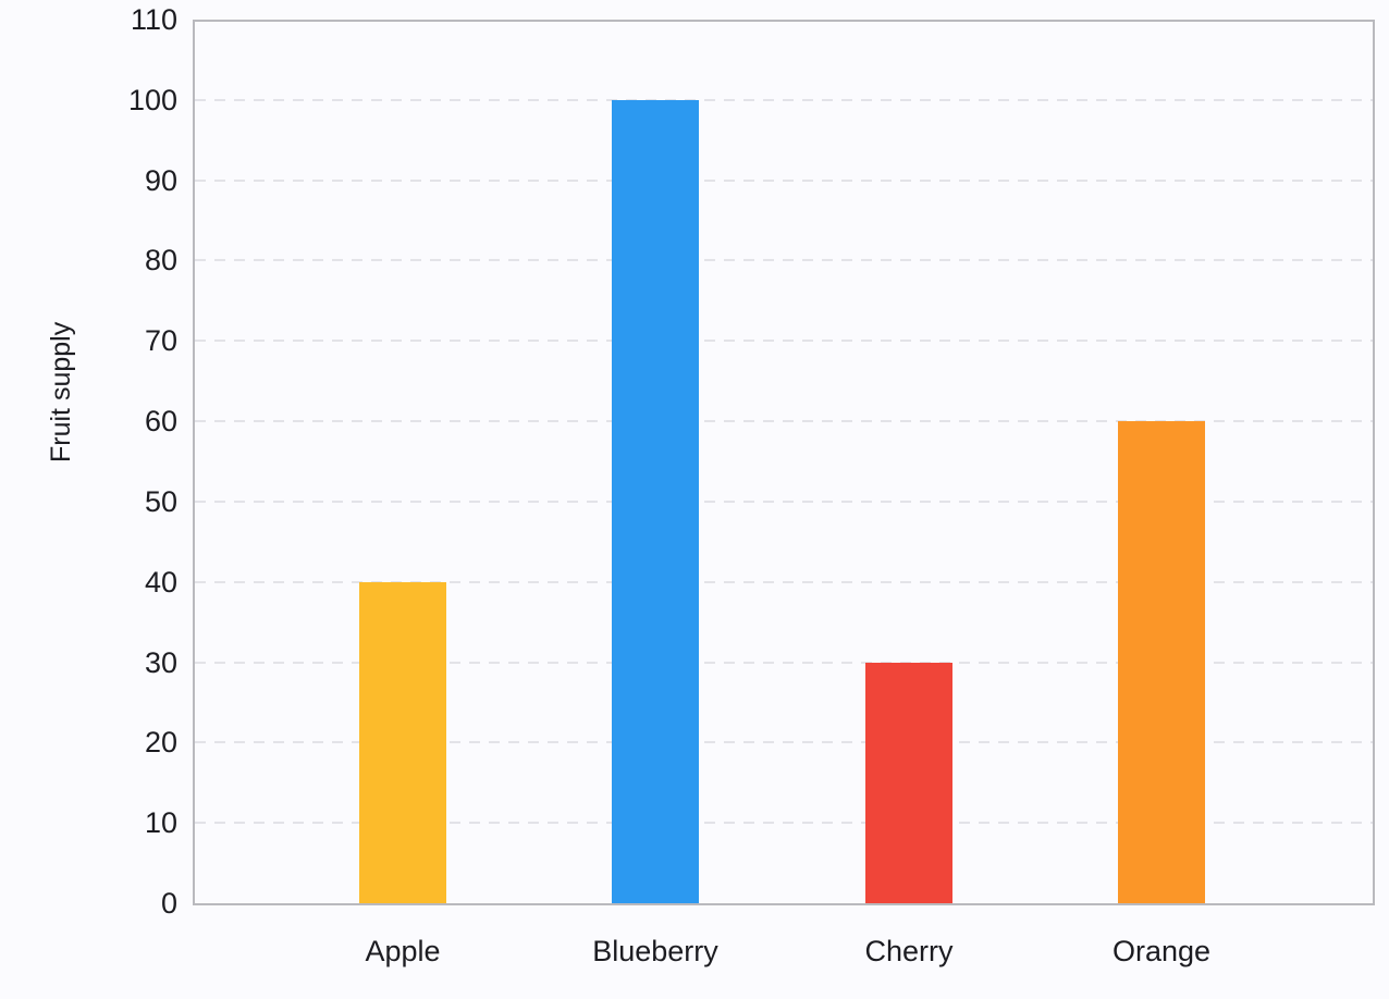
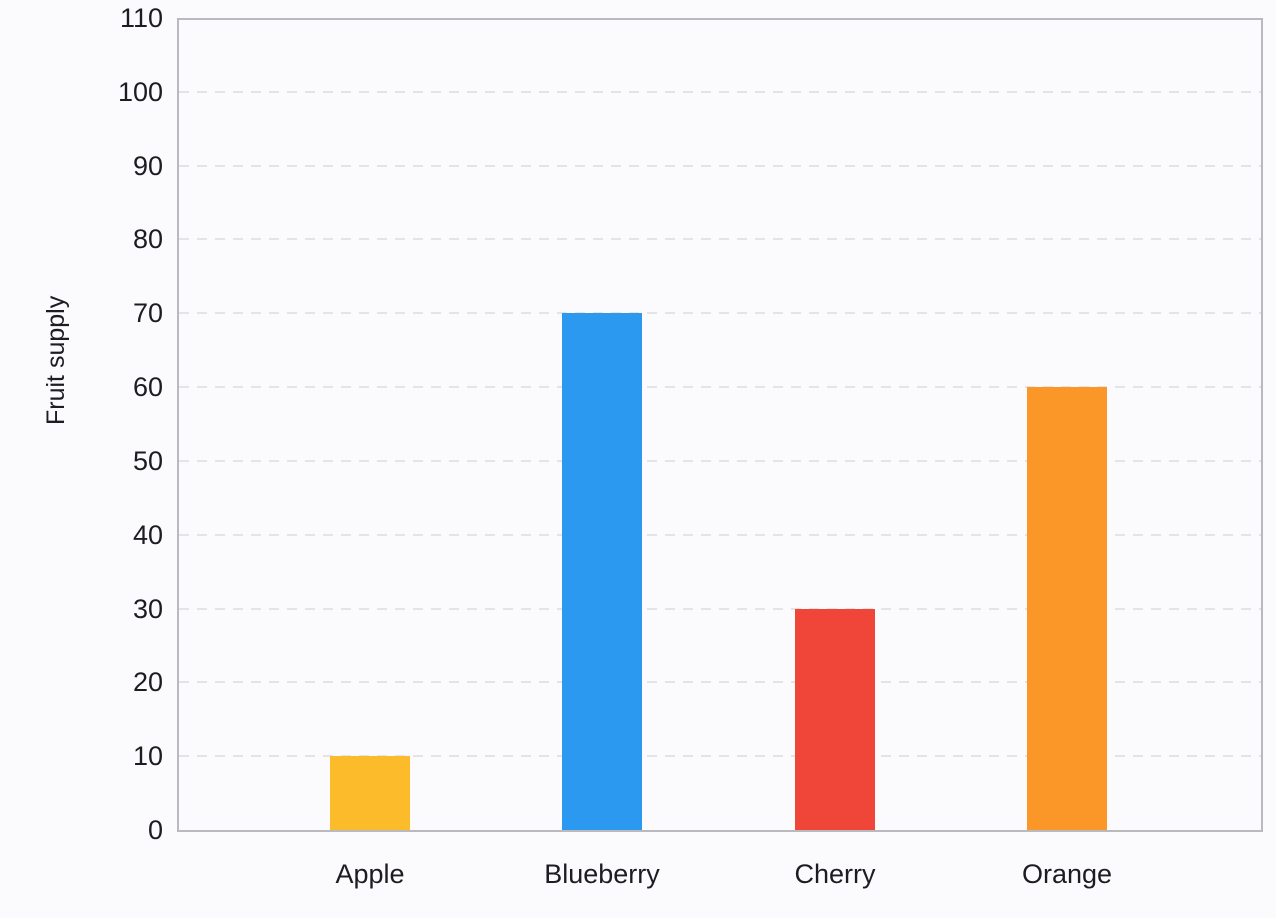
Apple: 40 -> 10
Blueberry: 100 -> 70
